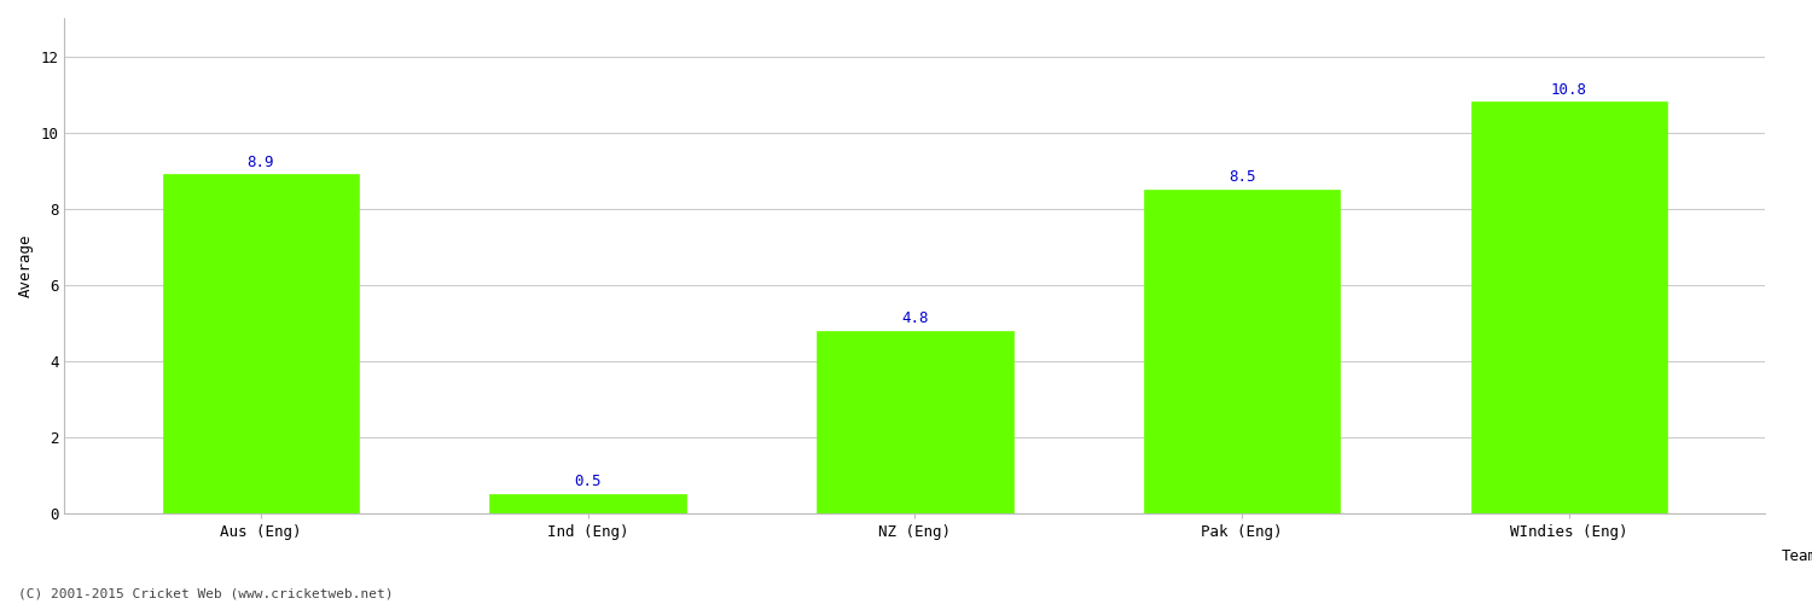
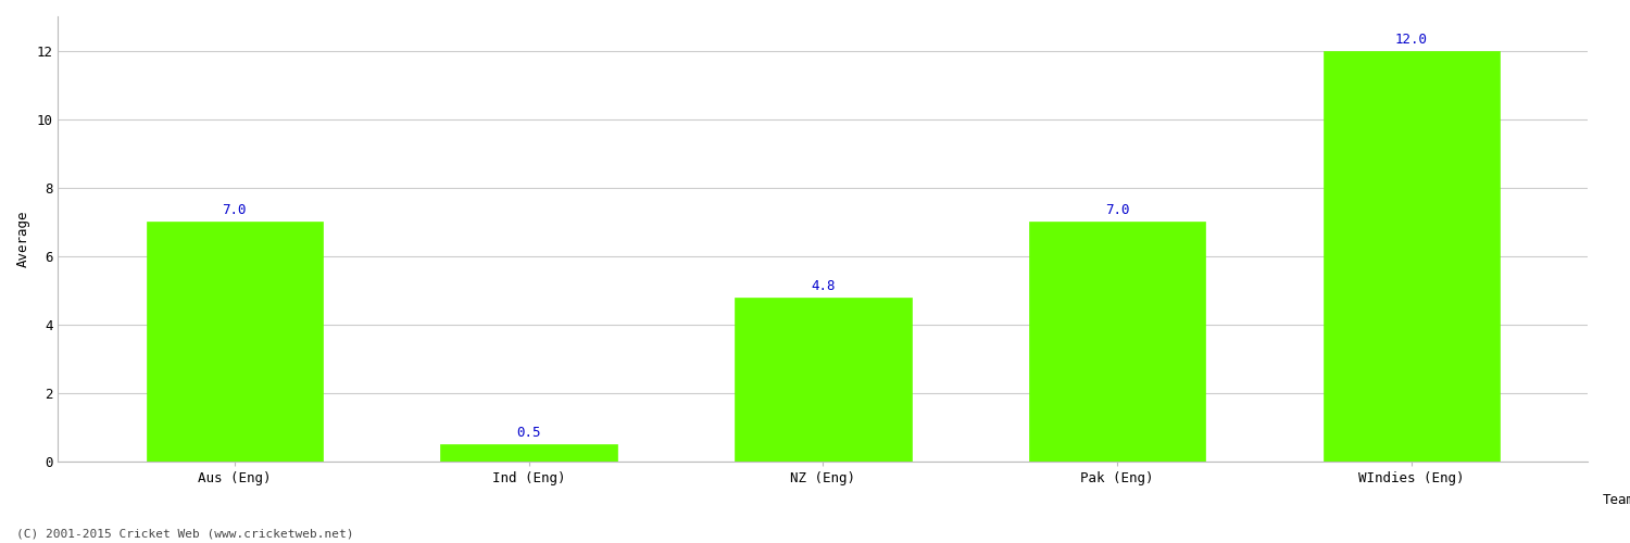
Aus (Eng): 8.9 -> 7.0
Pak (Eng): 8.5 -> 7.0
WIndies (Eng): 10.8 -> 12.0
